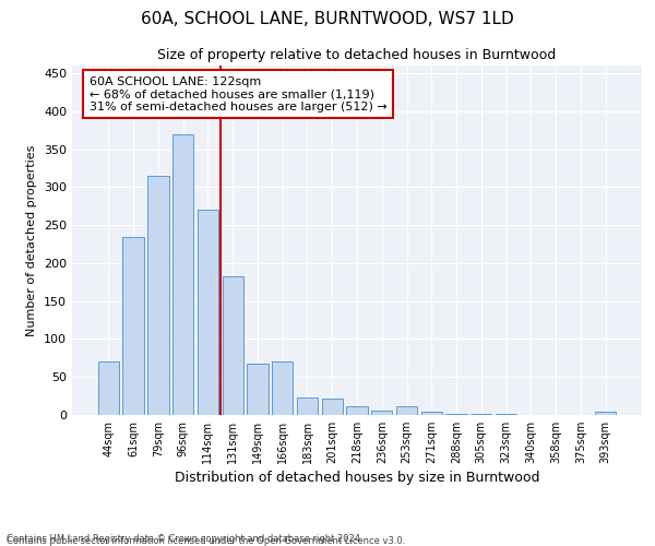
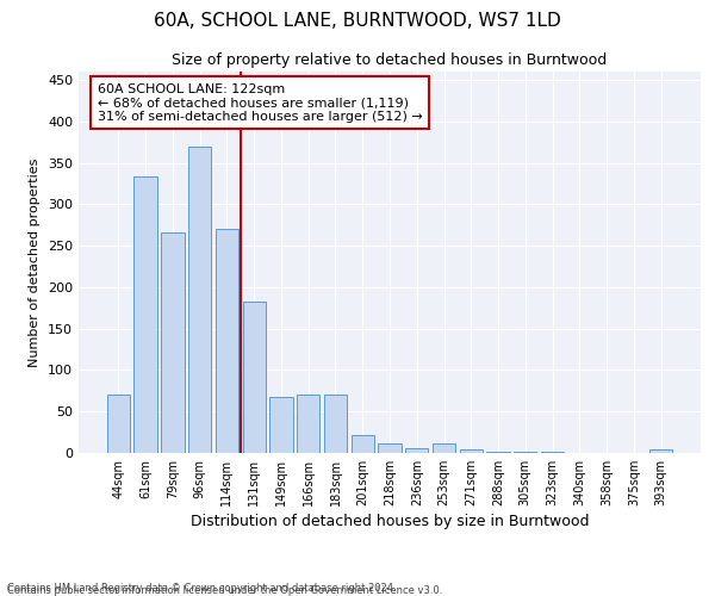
61sqm: 235 -> 334
79sqm: 315 -> 266
183sqm: 23 -> 70
